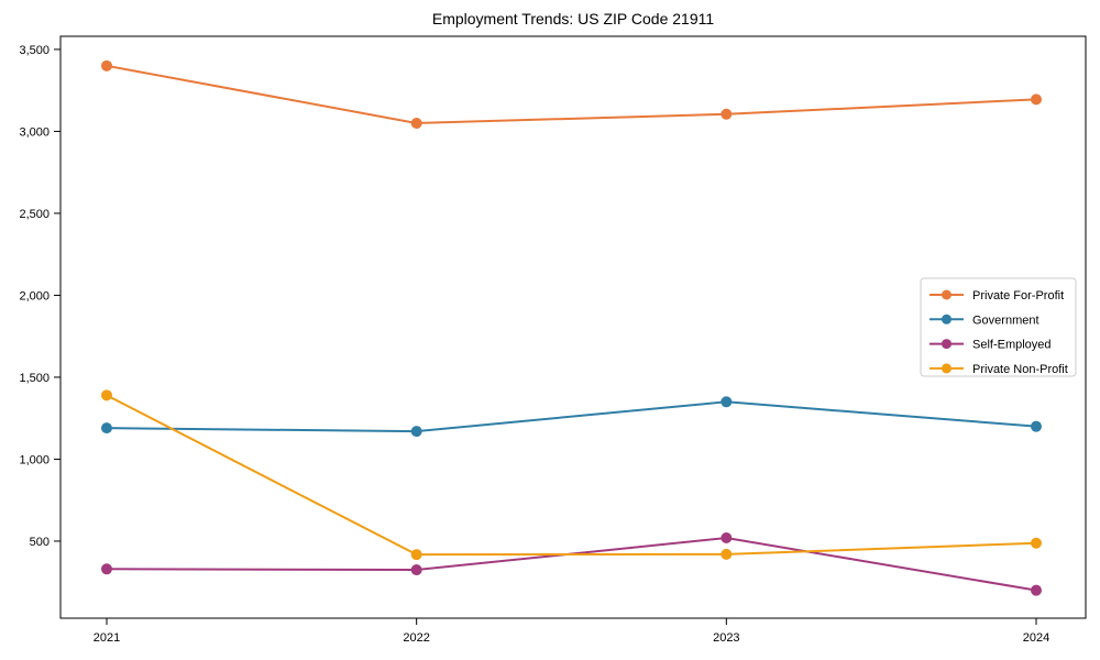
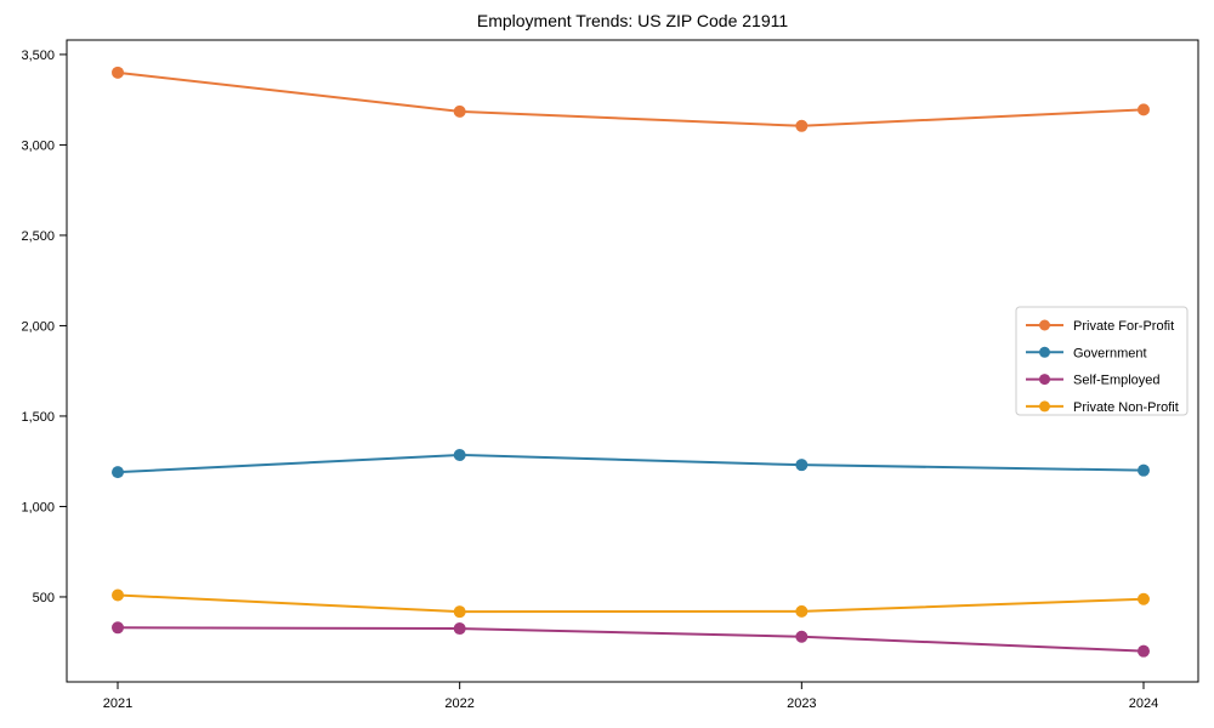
Private Non-Profit/2021: 1390 -> 510
Private For-Profit/2022: 3050 -> 3180
Government/2022: 1170 -> 1280
Government/2023: 1350 -> 1230
Self-Employed/2023: 520 -> 280
